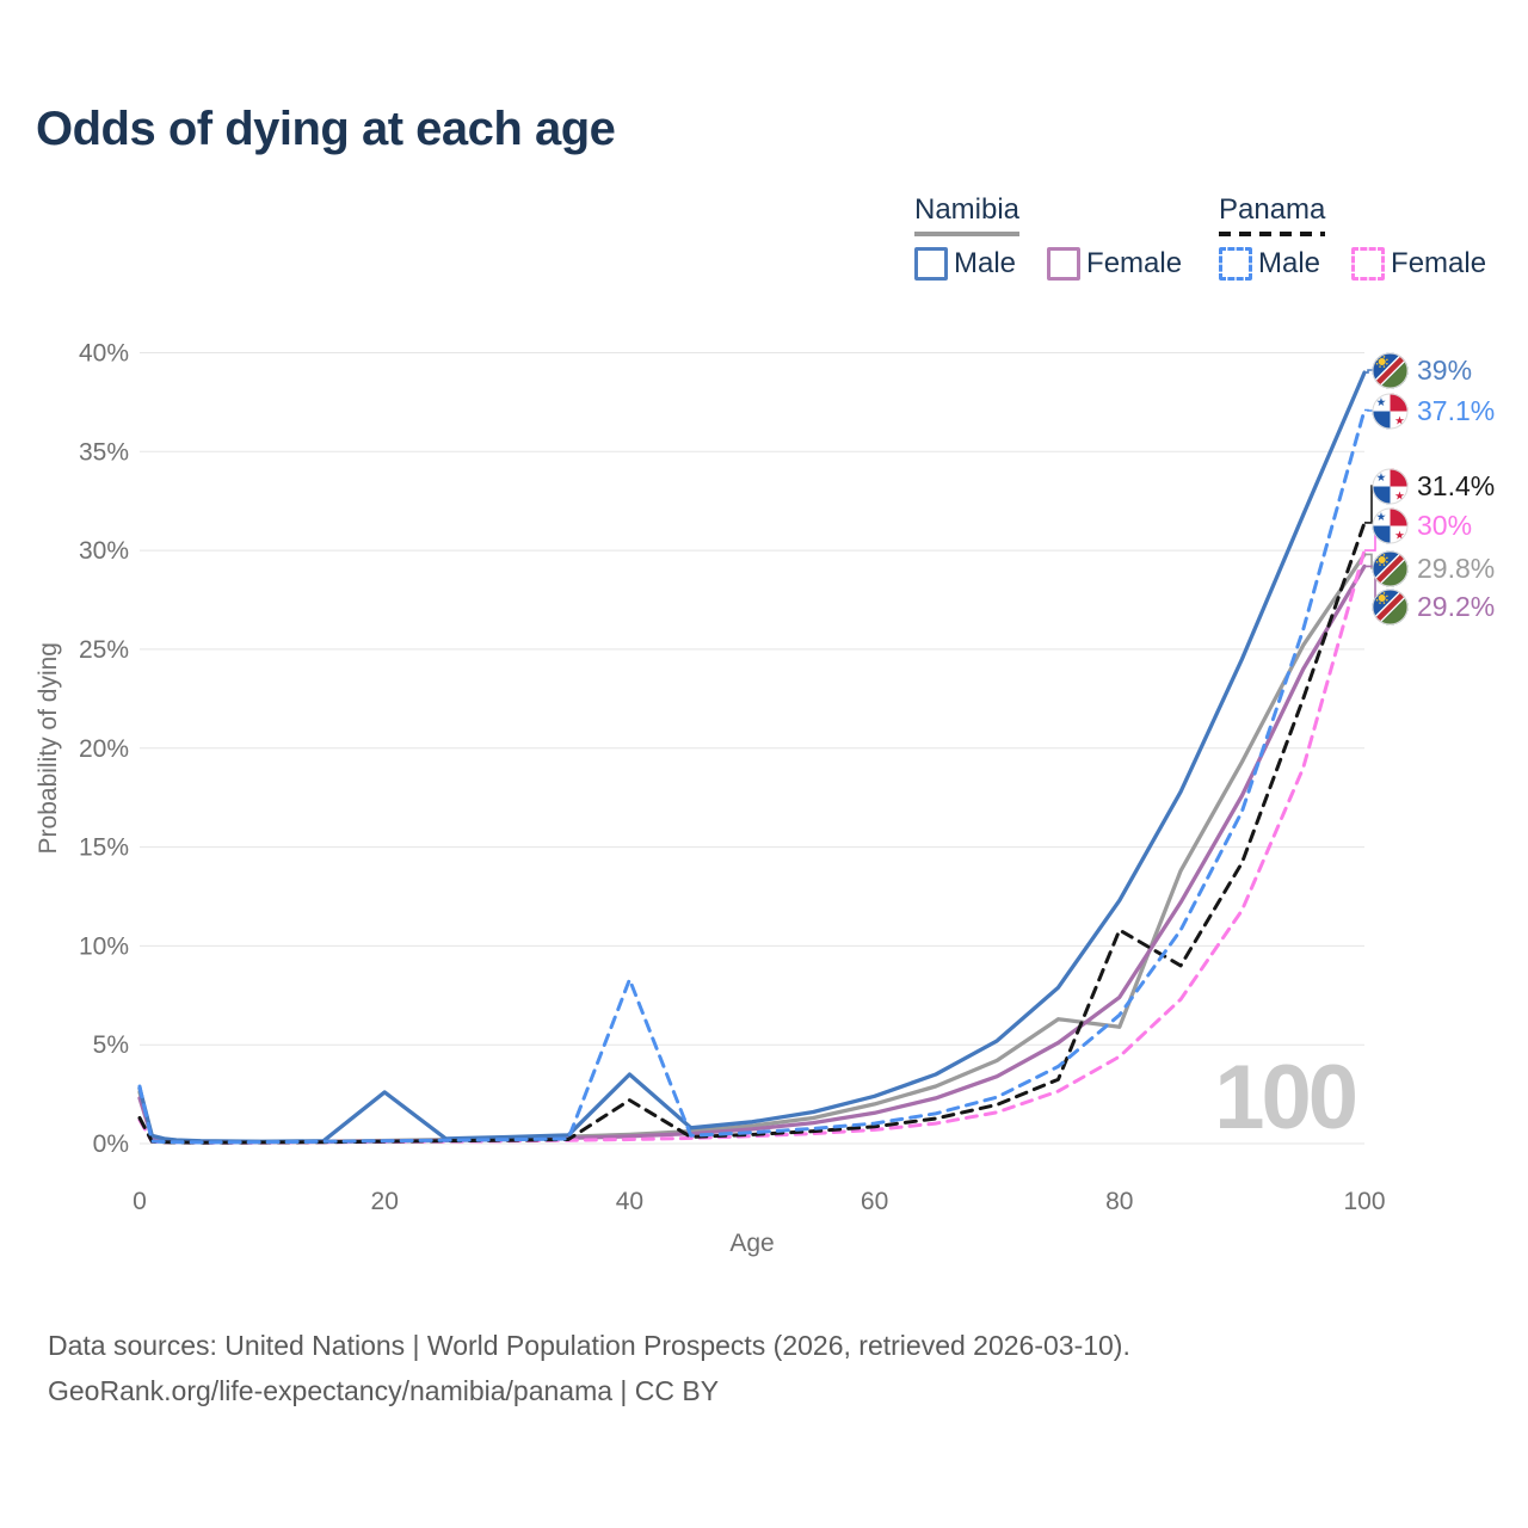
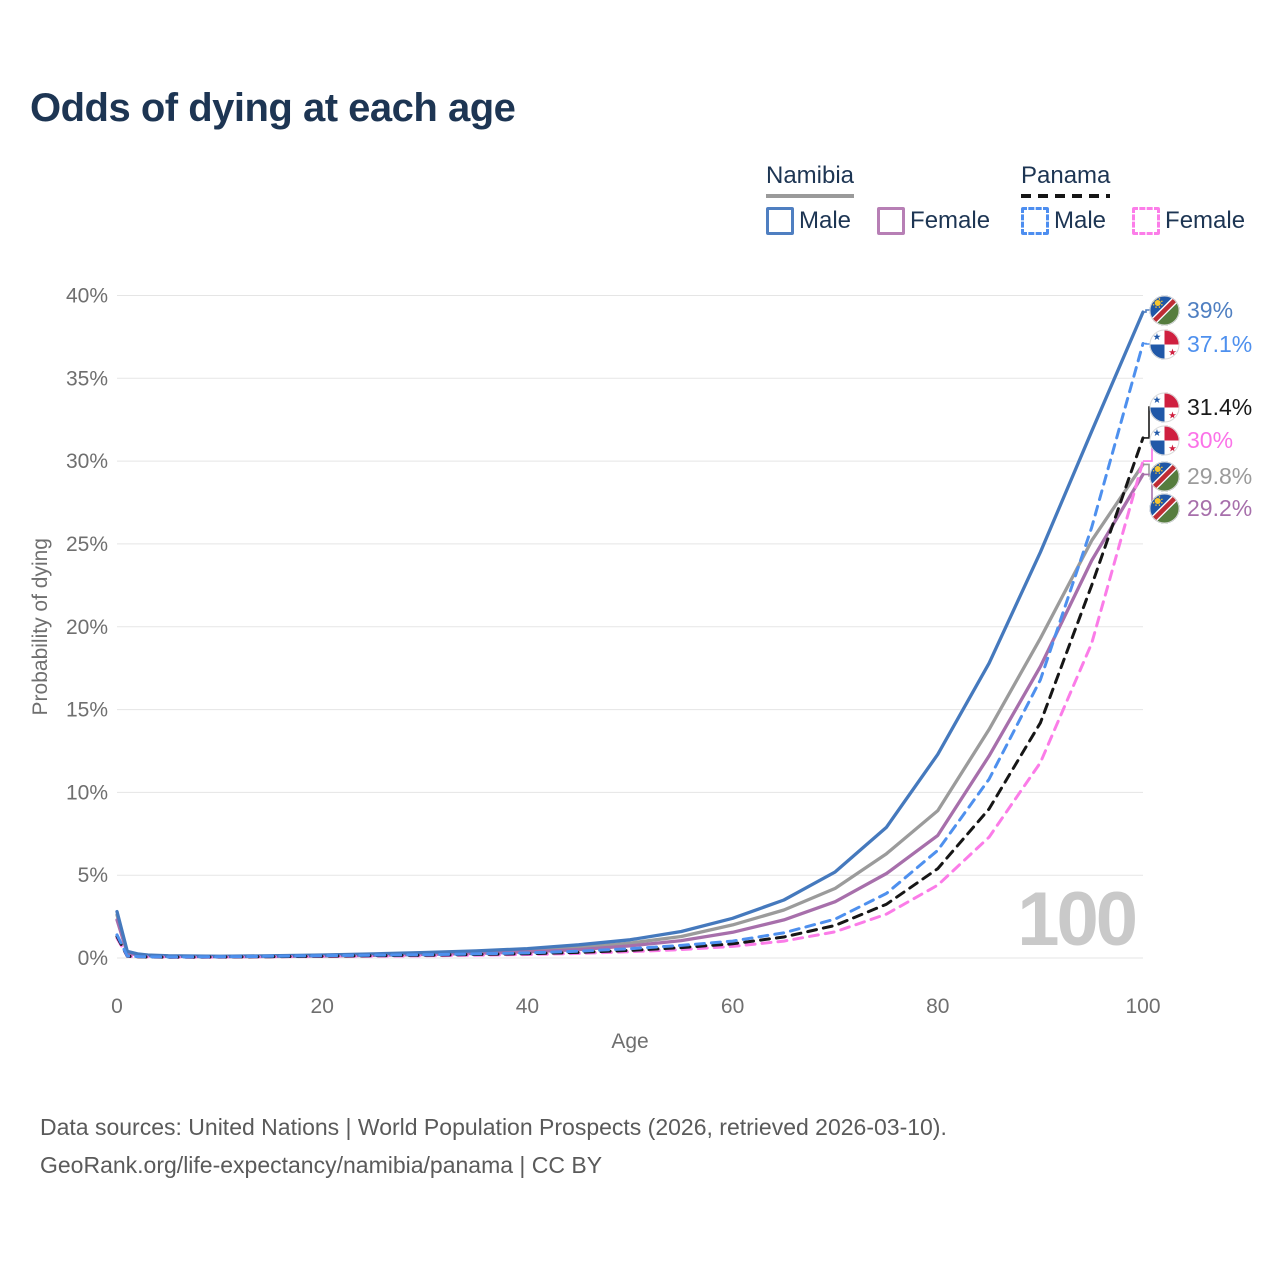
Panama Male/0: 2.9% -> 1.4%
Namibia Male/20: 2.6% -> 0.2%
Namibia Male/40: 3.5% -> 0.6%
Panama Male/40: 8.3% -> 0.3%
Panama/40: 2.2% -> 0.3%
Namibia/80: 5.9% -> 8.9%
Panama/80: 10.8% -> 5.4%
